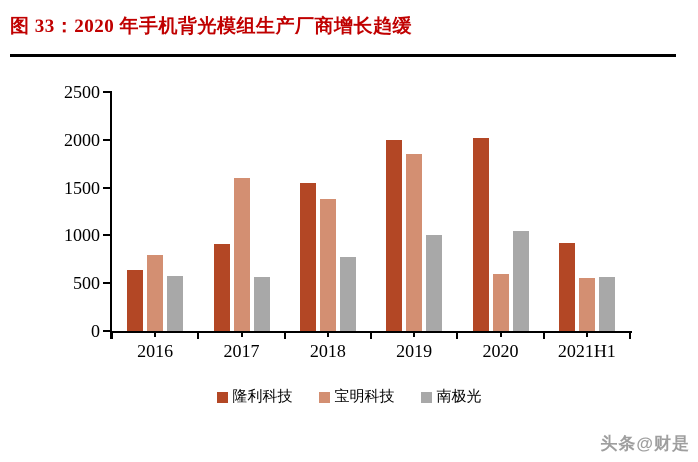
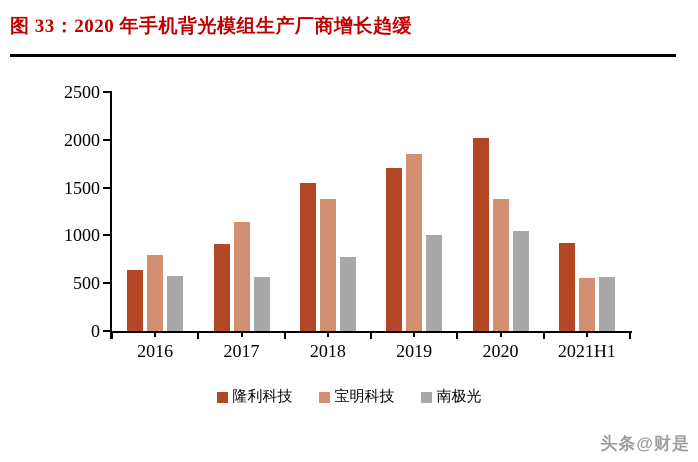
宝明科技/2017: 1600 -> 1100
隆利科技/2019: 2000 -> 1700
宝明科技/2020: 600 -> 1400
